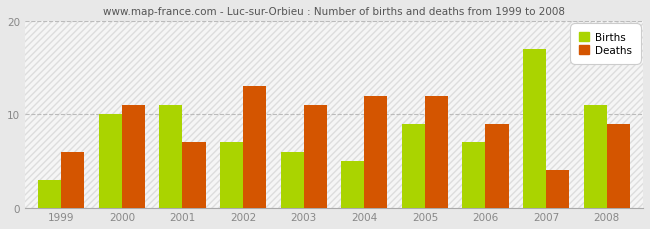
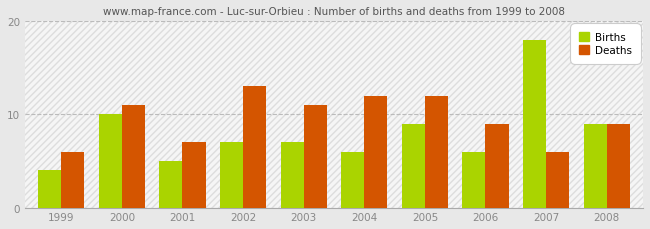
Births/1999: 3 -> 4
Births/2001: 11 -> 5
Births/2003: 6 -> 7
Births/2004: 5 -> 6
Births/2006: 7 -> 6
Births/2007: 17 -> 18
Deaths/2007: 4 -> 6
Births/2008: 11 -> 9
